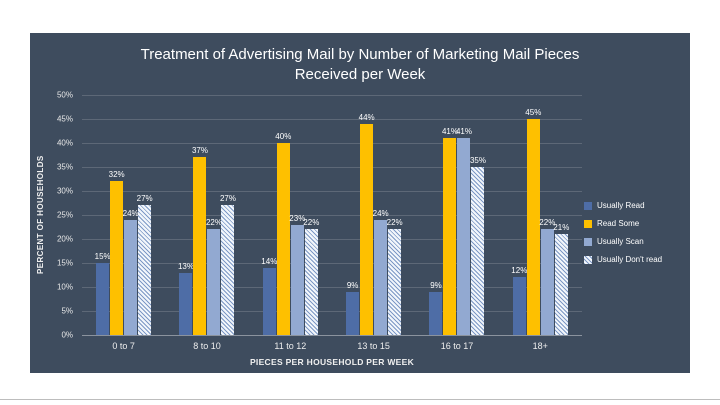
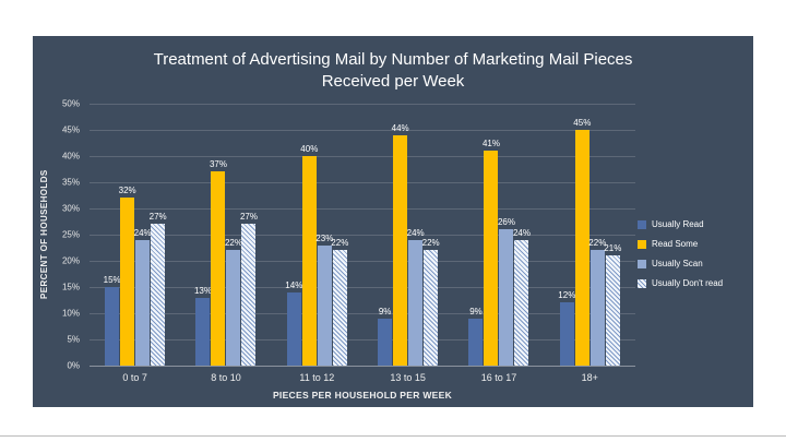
Usually Scan/16 to 17: 41% -> 26%
Usually Don't read/16 to 17: 35% -> 24%
